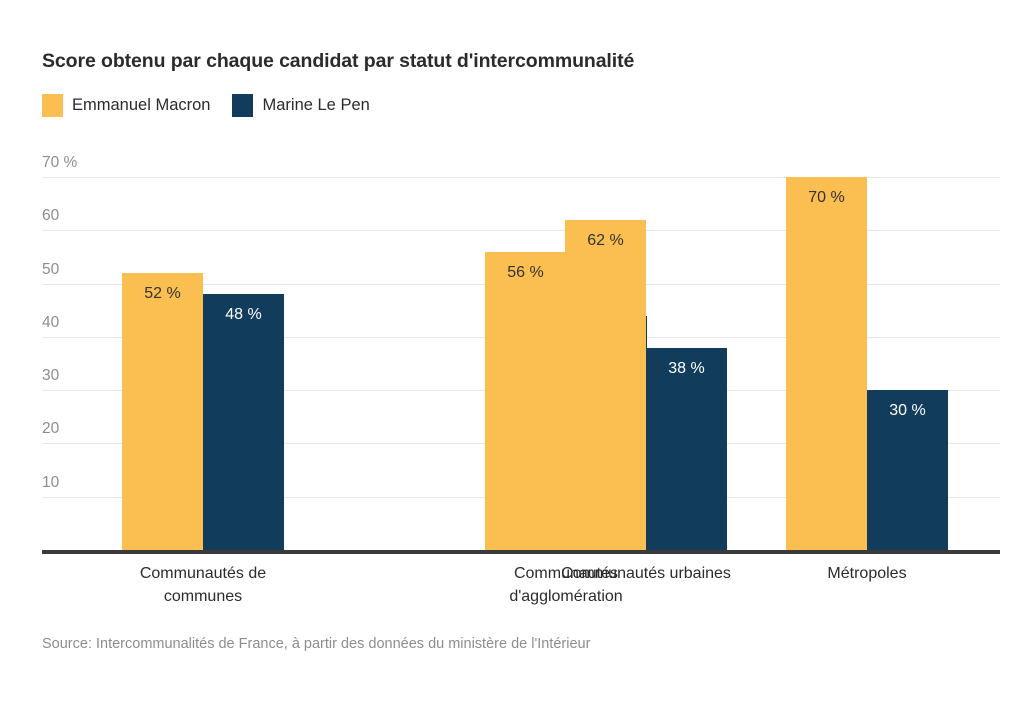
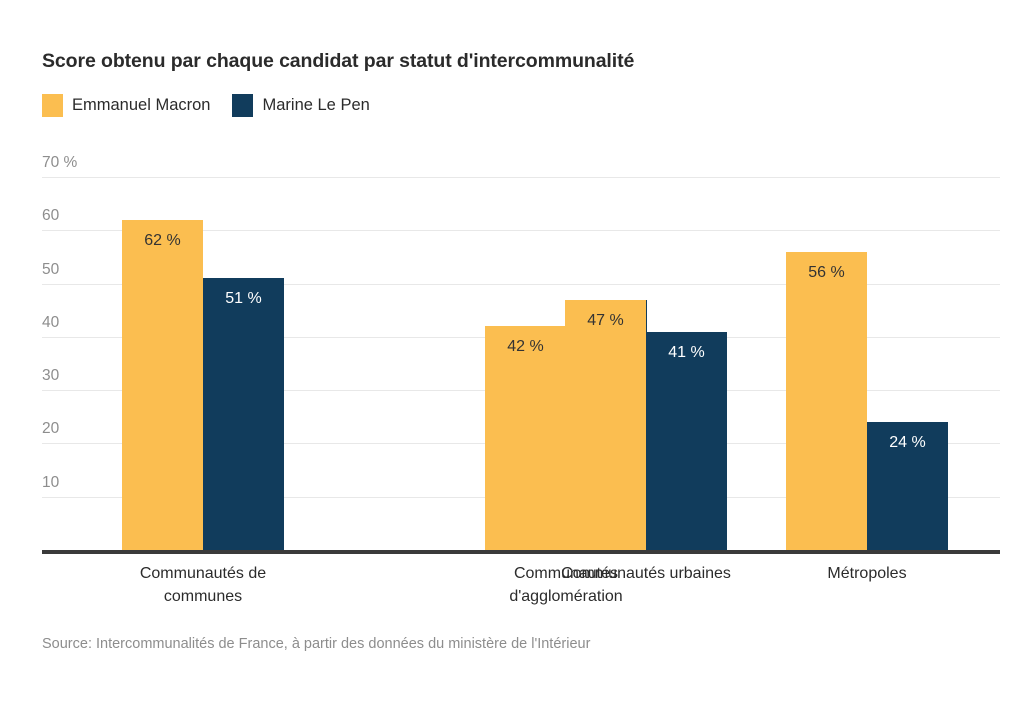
Emmanuel Macron/Communautés de communes: 52 -> 62
Marine Le Pen/Communautés de communes: 48 -> 51
Emmanuel Macron/Communautés d'agglomération: 56 -> 42
Marine Le Pen/Communautés d'agglomération: 44 -> 47
Emmanuel Macron/Communautés urbaines: 62 -> 47
Marine Le Pen/Communautés urbaines: 38 -> 41
Emmanuel Macron/Métropoles: 70 -> 56
Marine Le Pen/Métropoles: 30 -> 24
